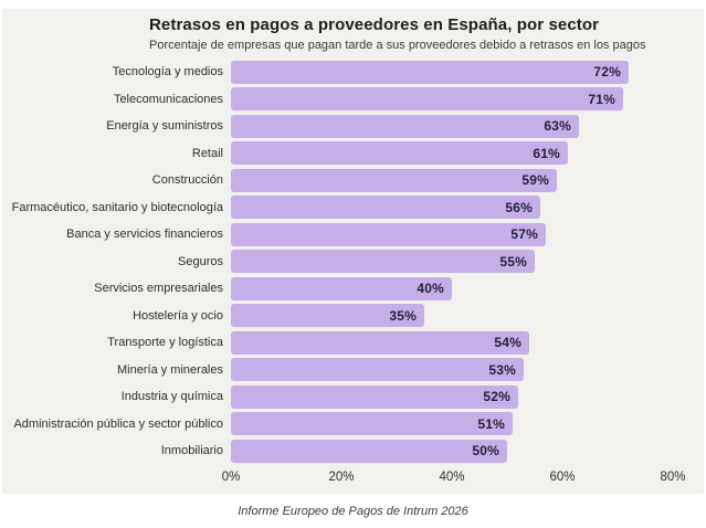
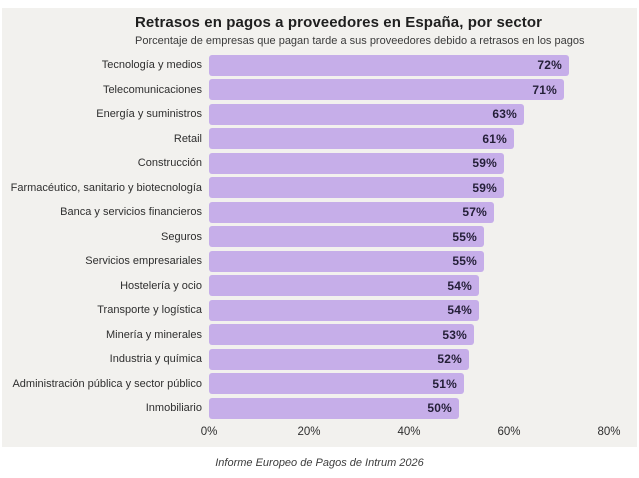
Farmacéutico, sanitario y biotecnología: 56% -> 59%
Servicios empresariales: 40% -> 55%
Hostelería y ocio: 35% -> 54%
